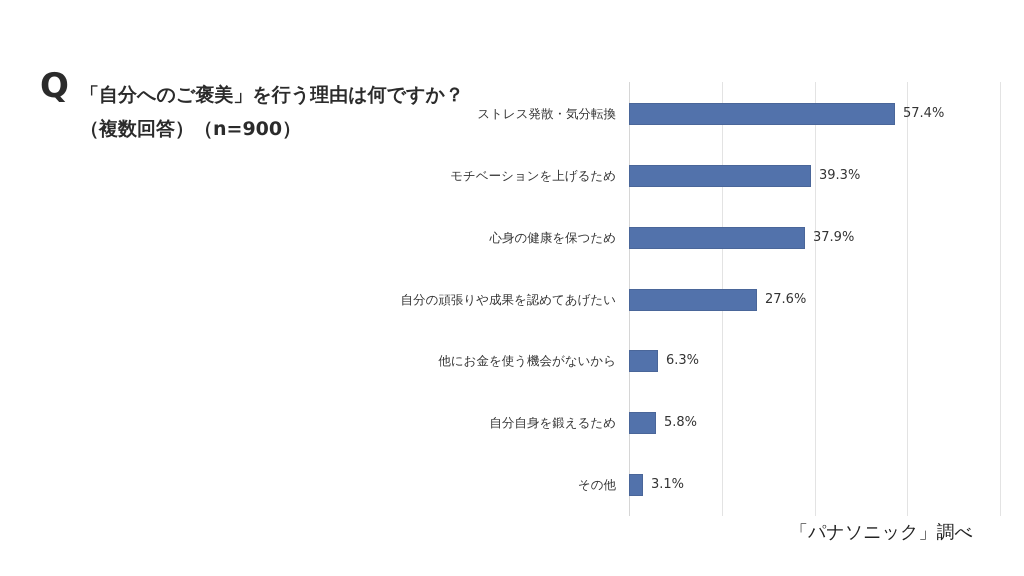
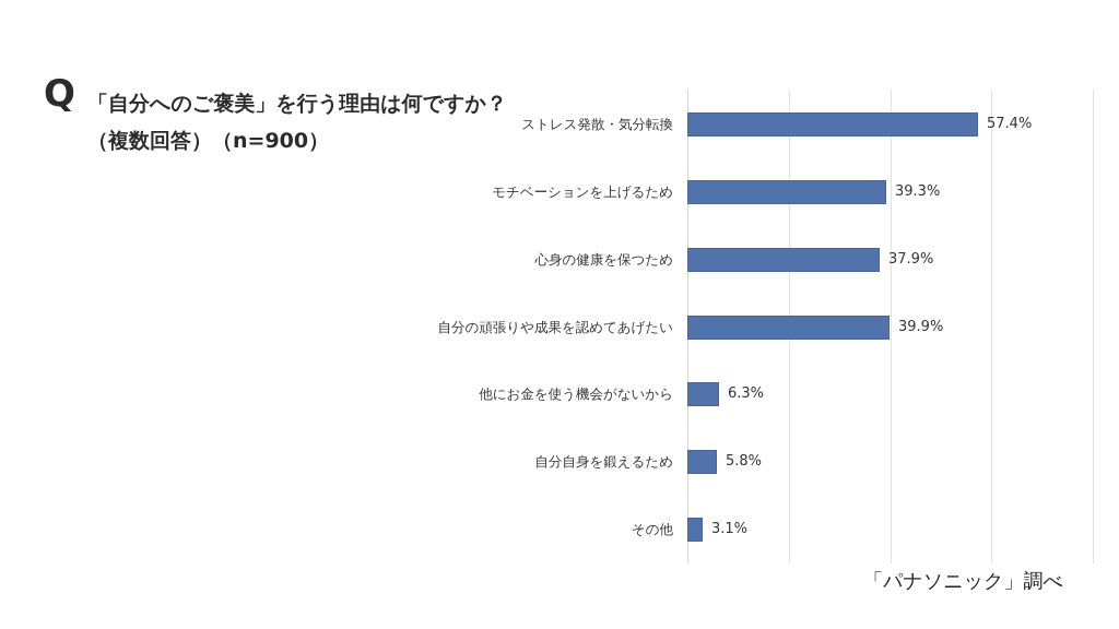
自分の頑張りや成果を認めてあげたい: 27.6% -> 39.9%
